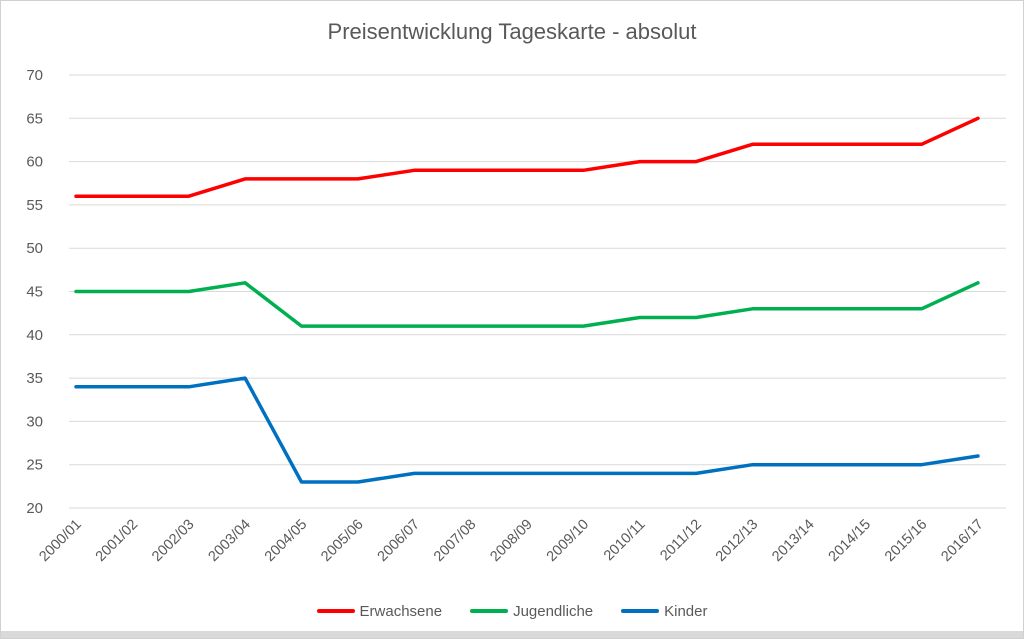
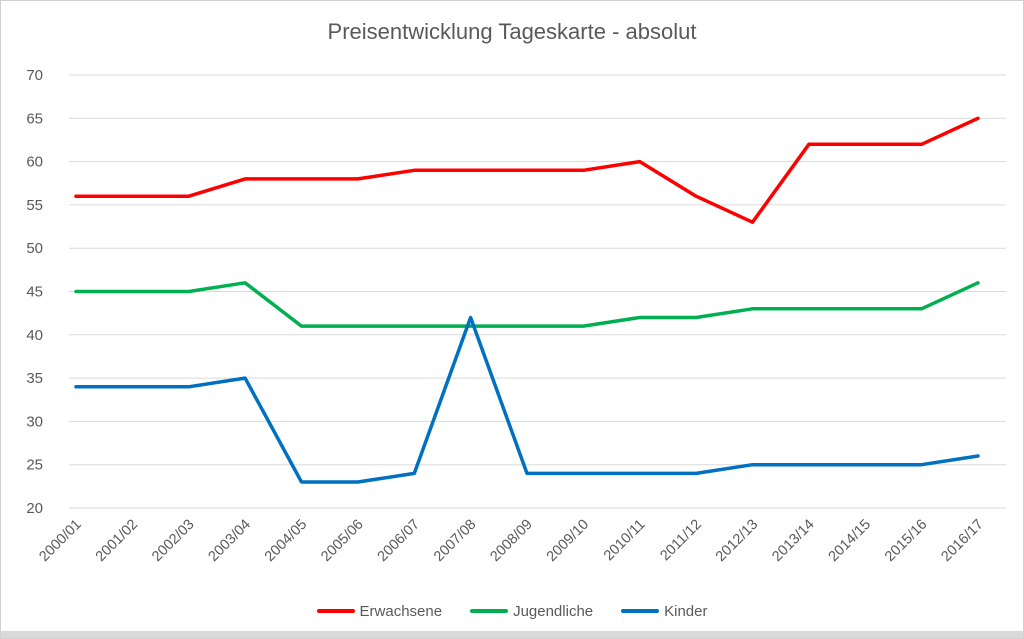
Kinder/2007/08: 24 -> 42
Erwachsene/2011/12: 60 -> 56
Erwachsene/2012/13: 62 -> 53
